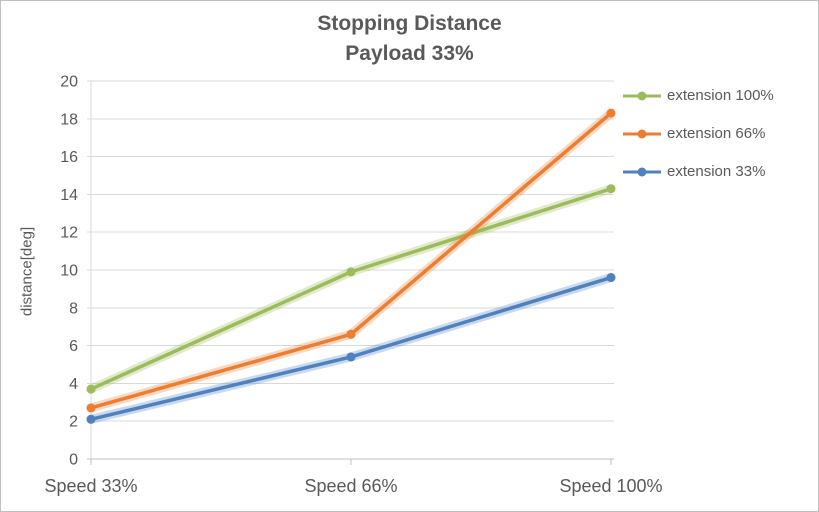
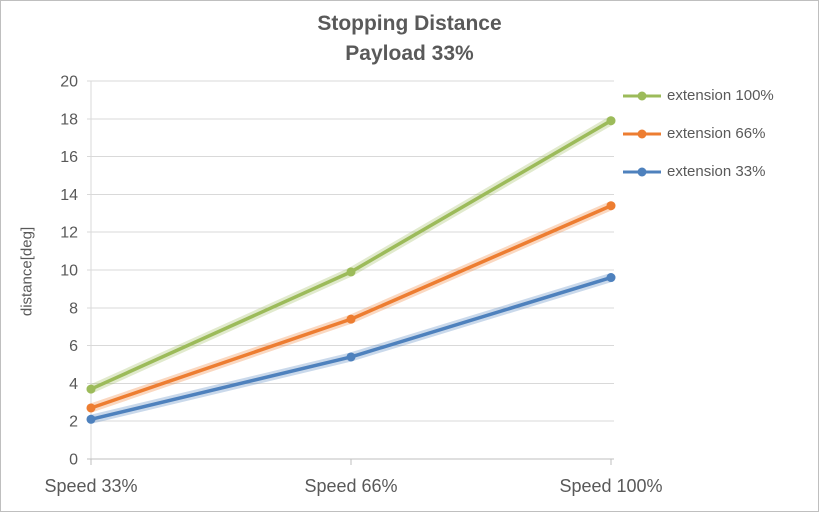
extension 66%/Speed 66%: 6.6 -> 7.4
extension 100%/Speed 100%: 14.3 -> 17.9
extension 66%/Speed 100%: 18.3 -> 13.4
